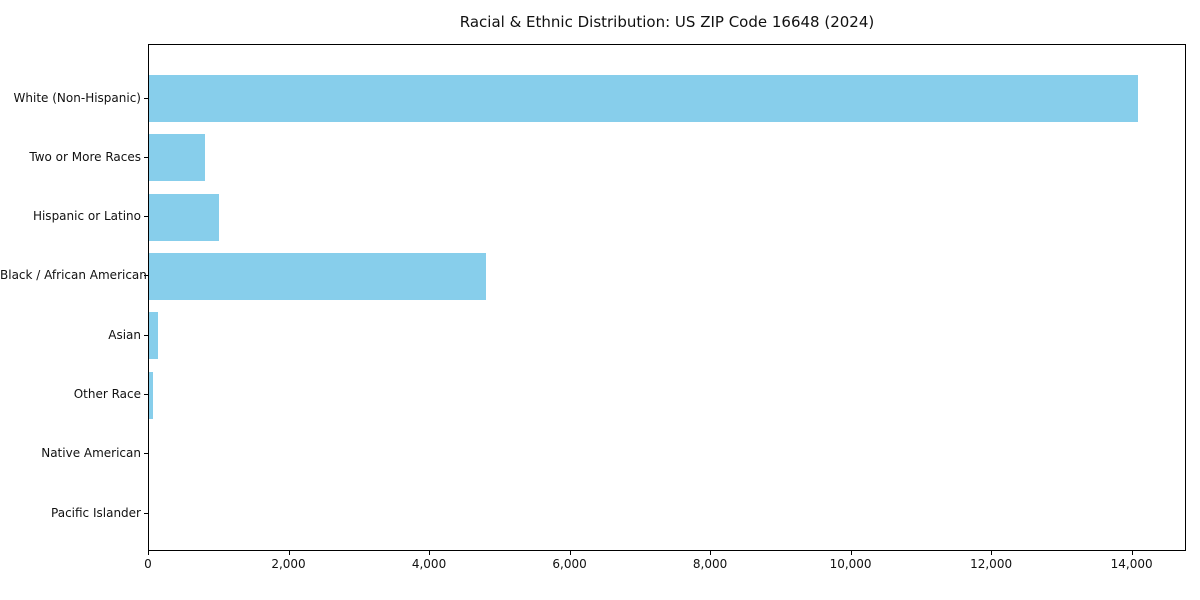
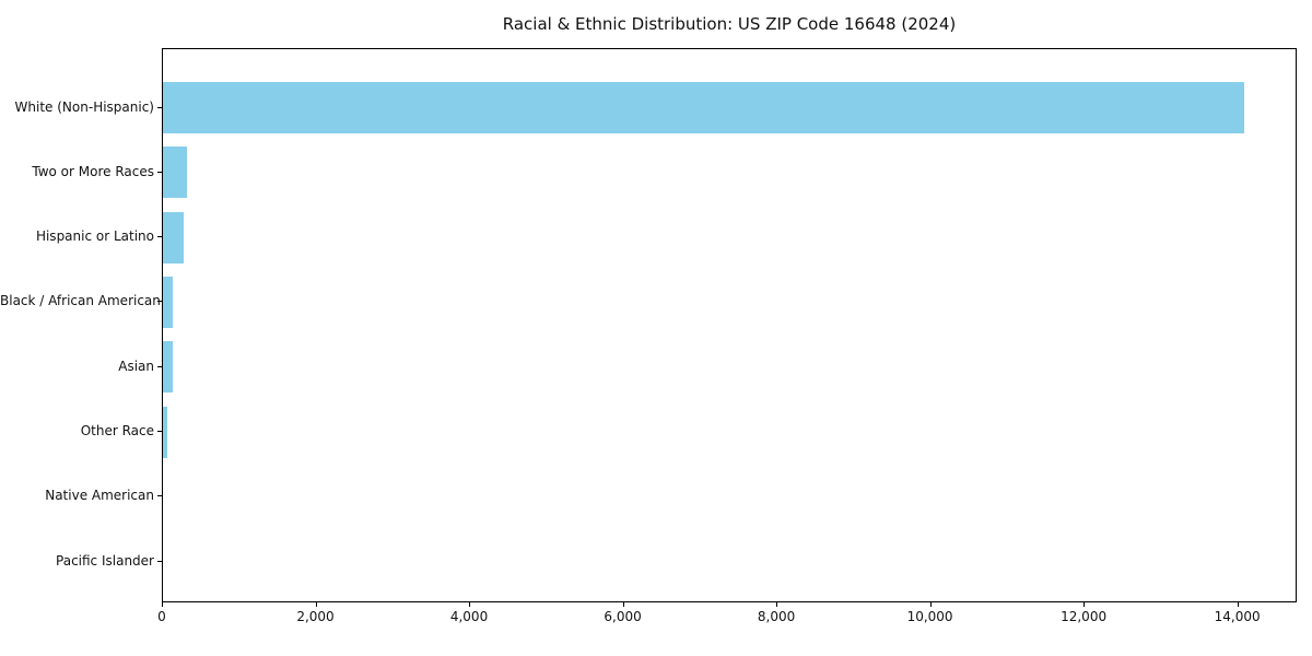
Two or More Races: 800 -> 300
Hispanic or Latino: 1000 -> 300
Black / African American: 4800 -> 100
